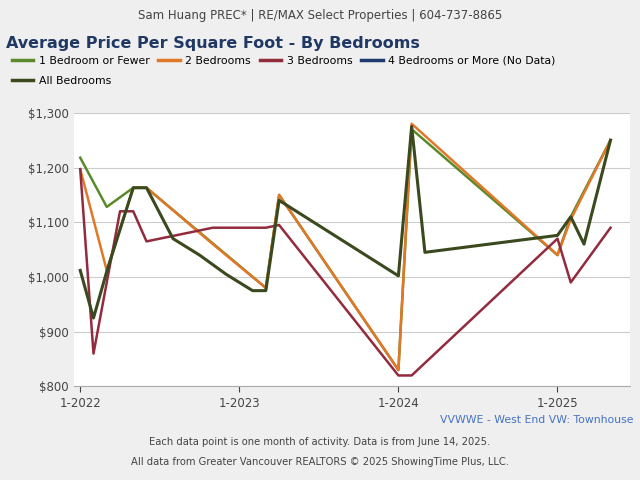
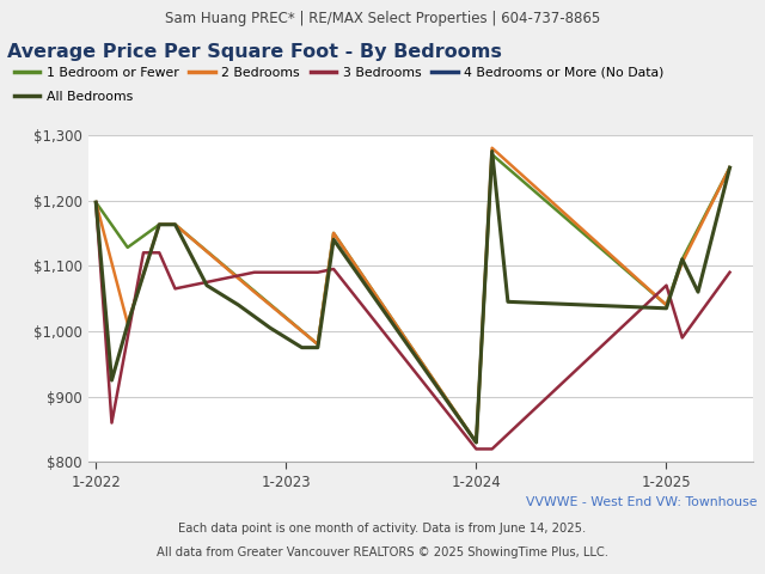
1 Bedroom or Fewer/1-2022: $1,218 -> $1,197
All Bedrooms/1-2022: $1,012 -> $1,197
All Bedrooms/1-2024: $1,002 -> $830
All Bedrooms/1-2025: $1,076 -> $1,035
